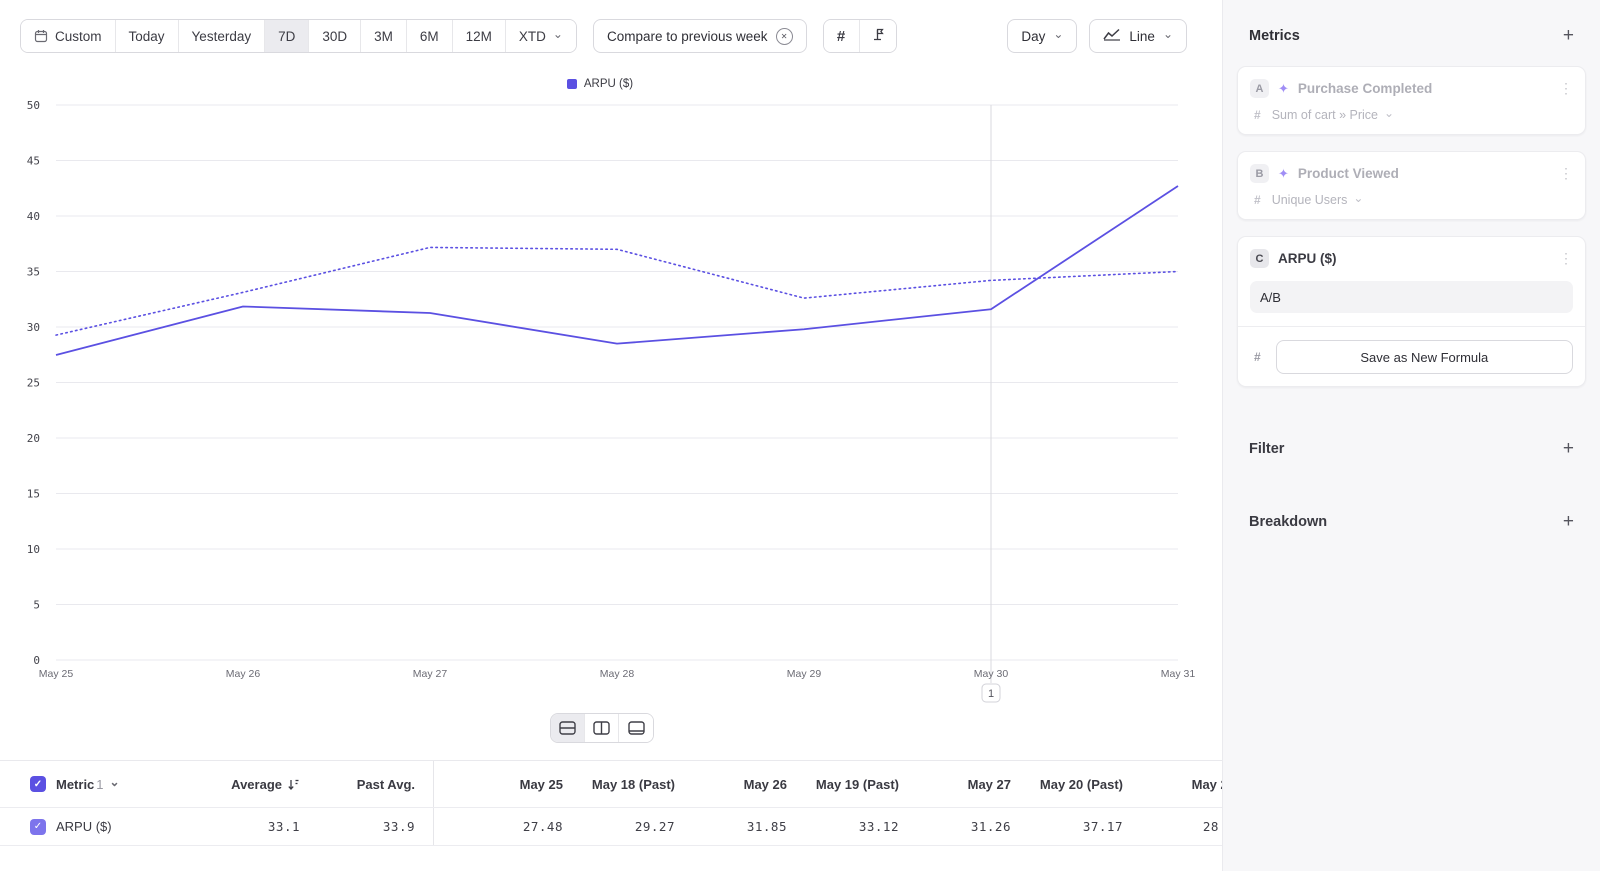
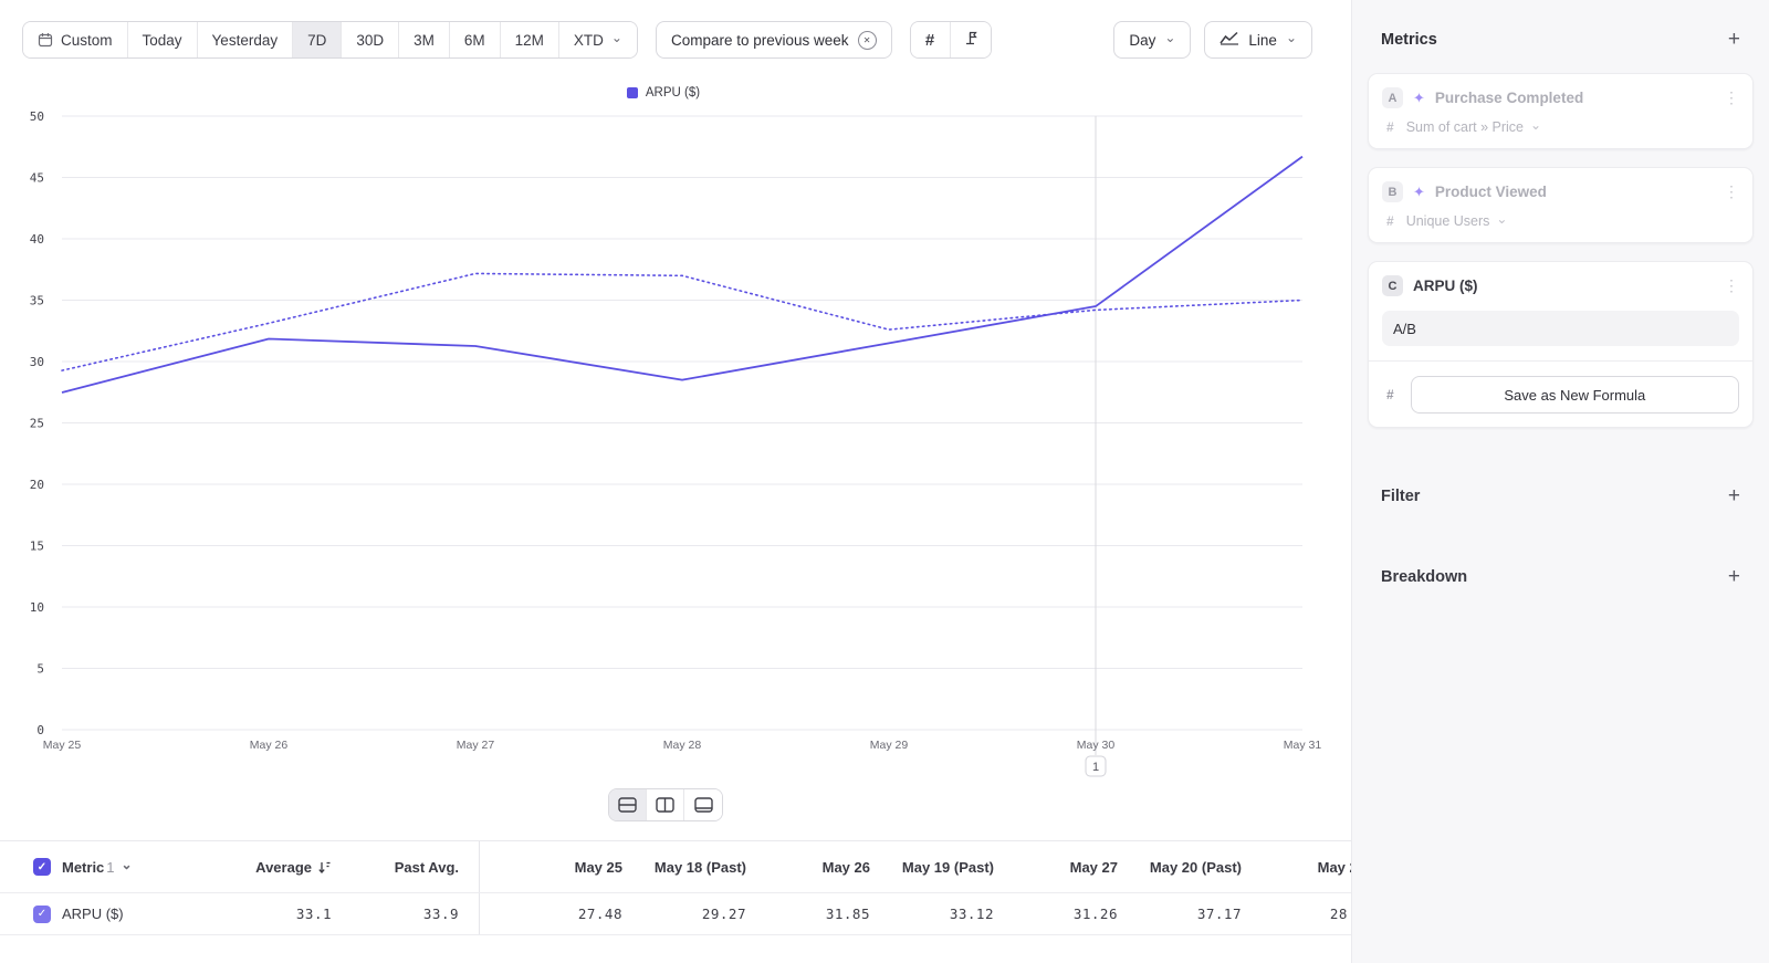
ARPU ($)/May 29: 29.8 -> 31.5
ARPU ($)/May 30: 31.6 -> 34.5
ARPU ($)/May 31: 42.7 -> 46.7
